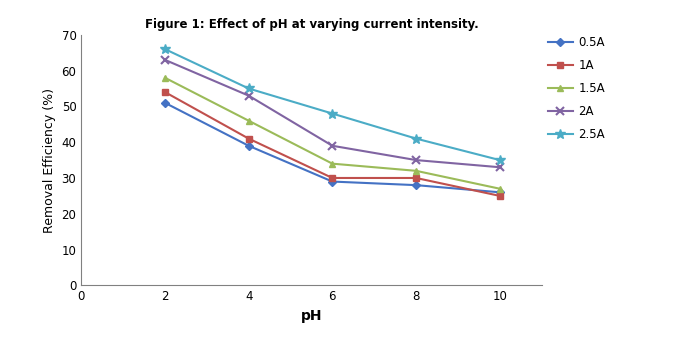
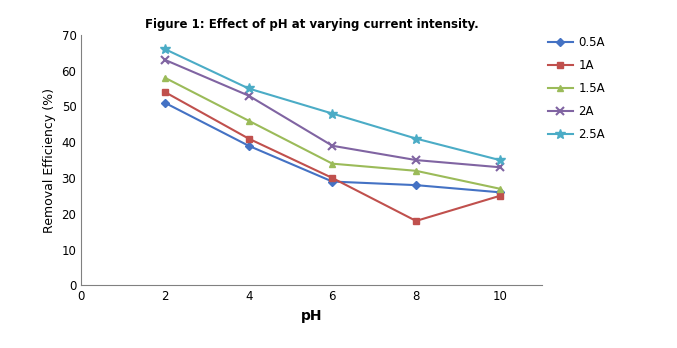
1A/8: 30 -> 18
